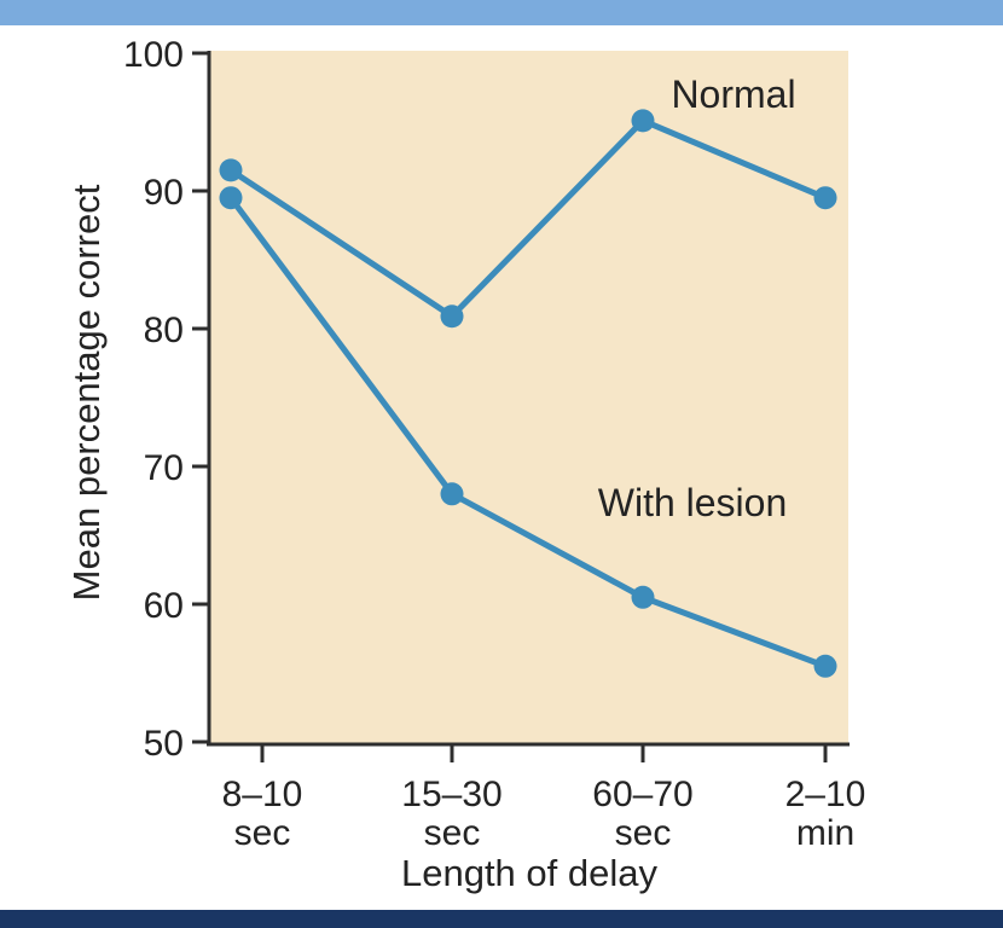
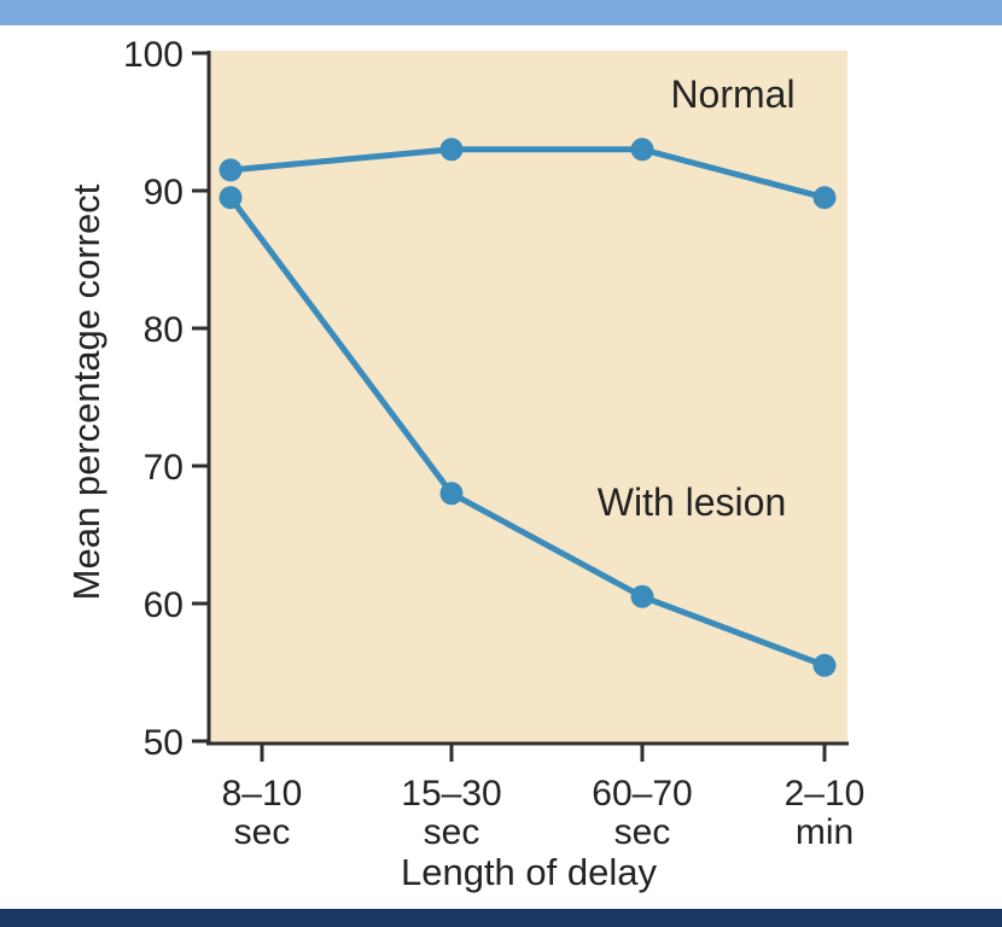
Normal/15–30: 80.9 -> 93.0
Normal/60–70: 95.1 -> 93.0
